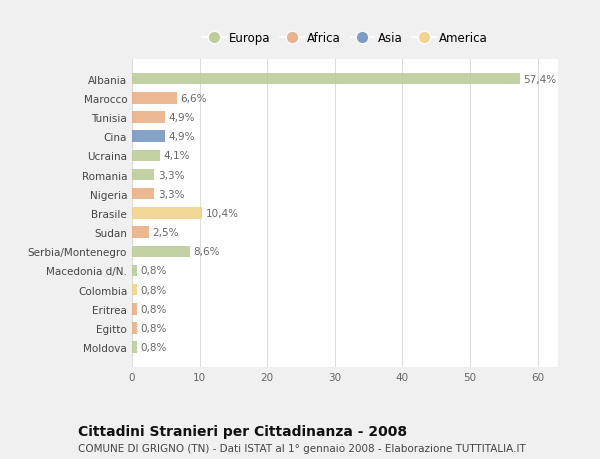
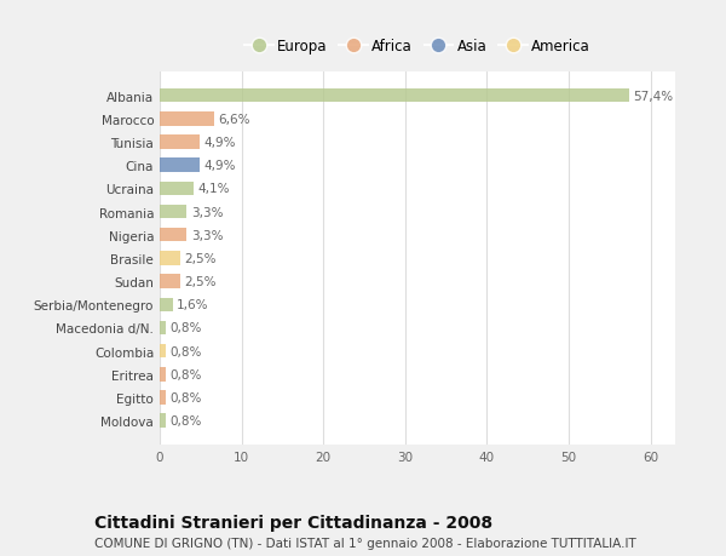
Brasile: 10,4% -> 2,5%
Serbia/Montenegro: 8,6% -> 1,6%
